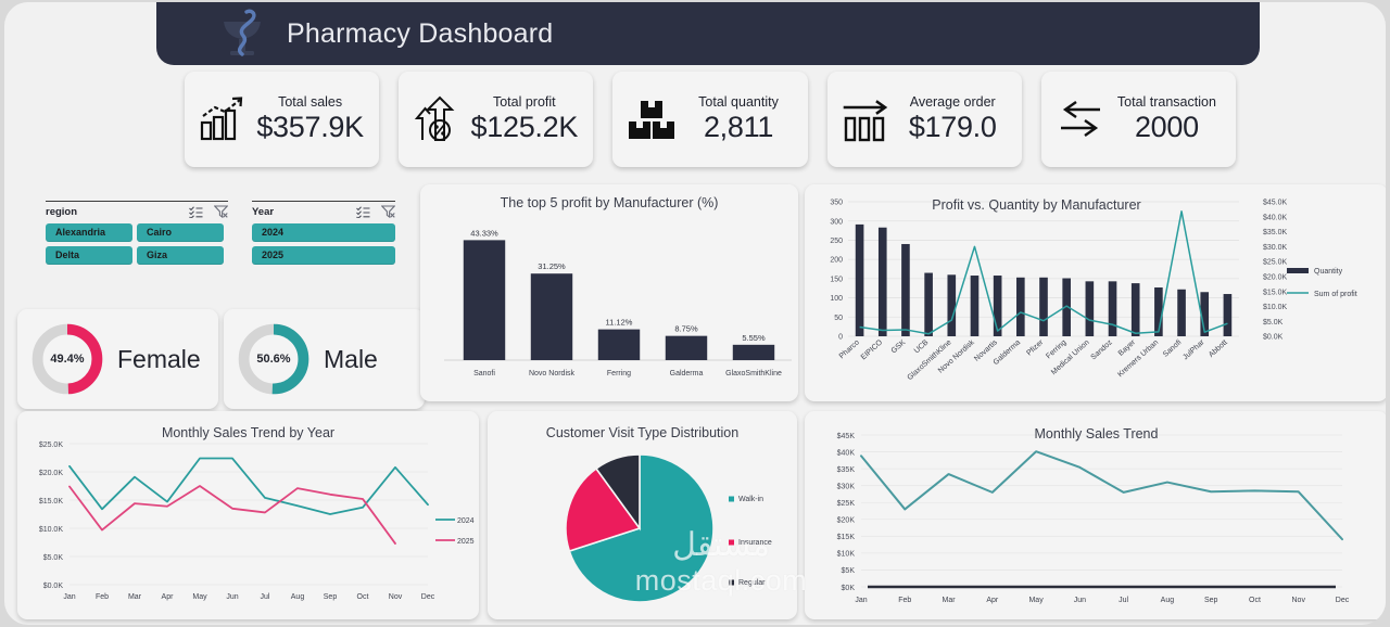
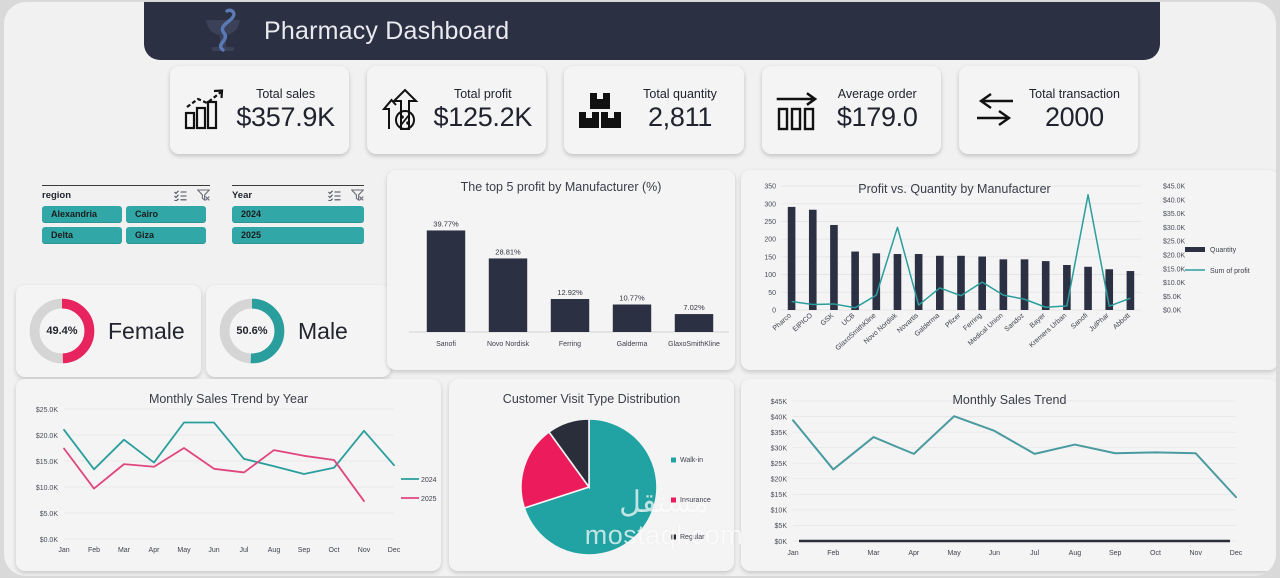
The top 5 profit by Manufacturer (%)/Sanofi: 43.33% -> 39.77%
The top 5 profit by Manufacturer (%)/Novo Nordisk: 31.25% -> 28.81%
The top 5 profit by Manufacturer (%)/Ferring: 11.12% -> 12.92%
The top 5 profit by Manufacturer (%)/Galderma: 8.75% -> 10.77%
The top 5 profit by Manufacturer (%)/GlaxoSmithKline: 5.55% -> 7.02%
